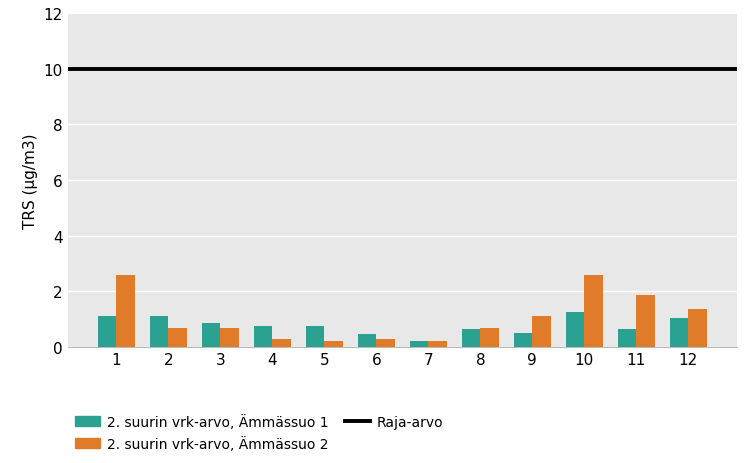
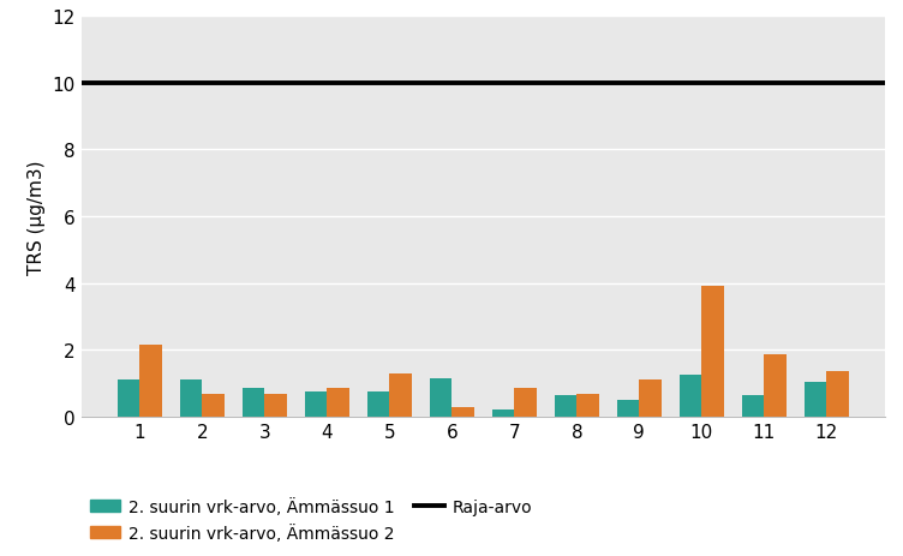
2. suurin vrk-arvo, Ämmässuo 2/1: 2.60 -> 2.15
2. suurin vrk-arvo, Ämmässuo 2/4: 0.30 -> 0.85
2. suurin vrk-arvo, Ämmässuo 2/5: 0.20 -> 1.30
2. suurin vrk-arvo, Ämmässuo 1/6: 0.45 -> 1.15
2. suurin vrk-arvo, Ämmässuo 2/7: 0.20 -> 0.85
2. suurin vrk-arvo, Ämmässuo 2/10: 2.60 -> 3.90
